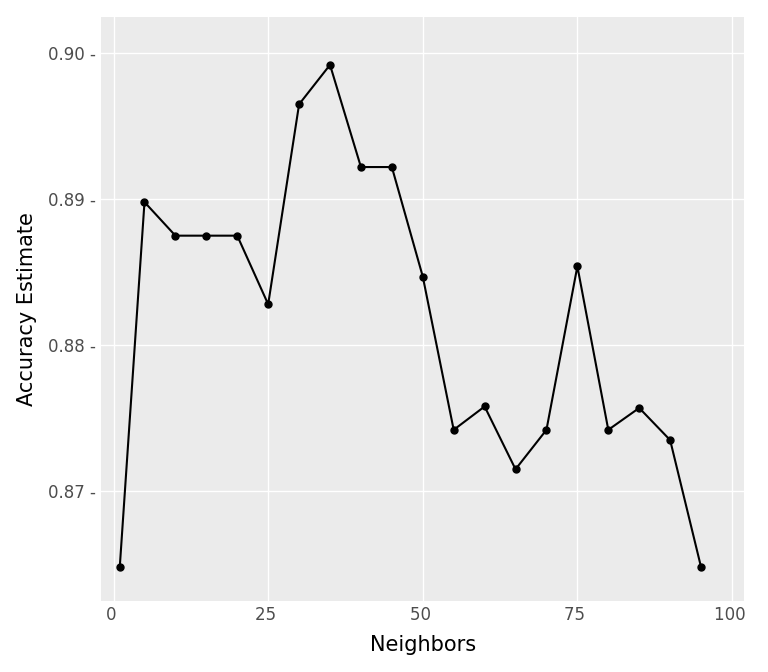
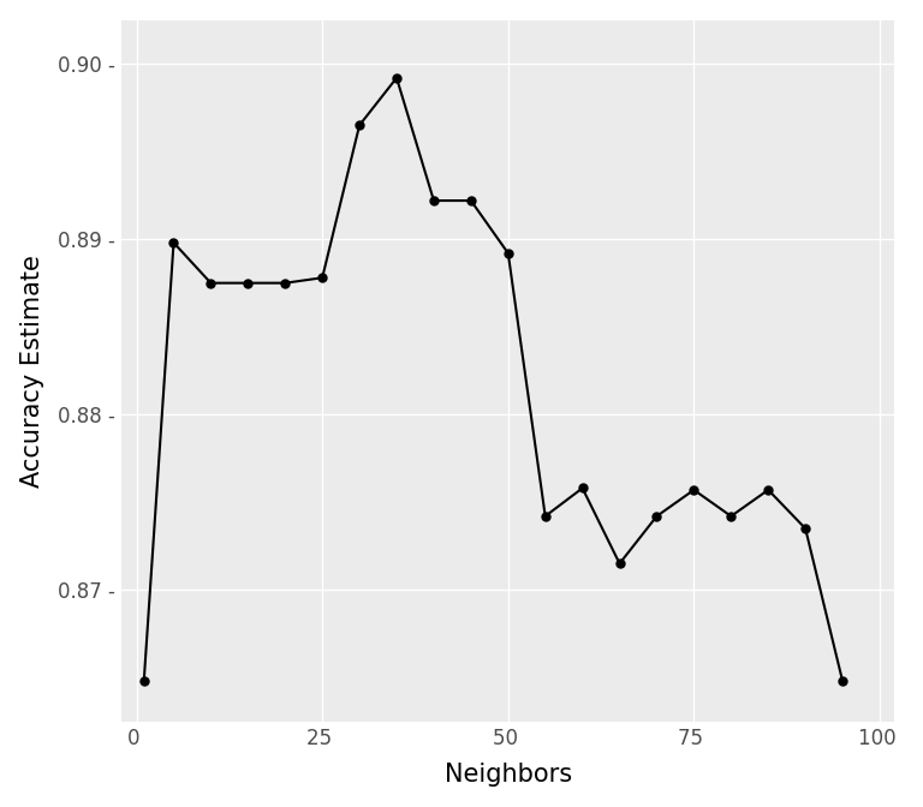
25: 0.8828 - -> 0.8878 -
50: 0.8847 - -> 0.8892 -
75: 0.8854 - -> 0.8757 -
